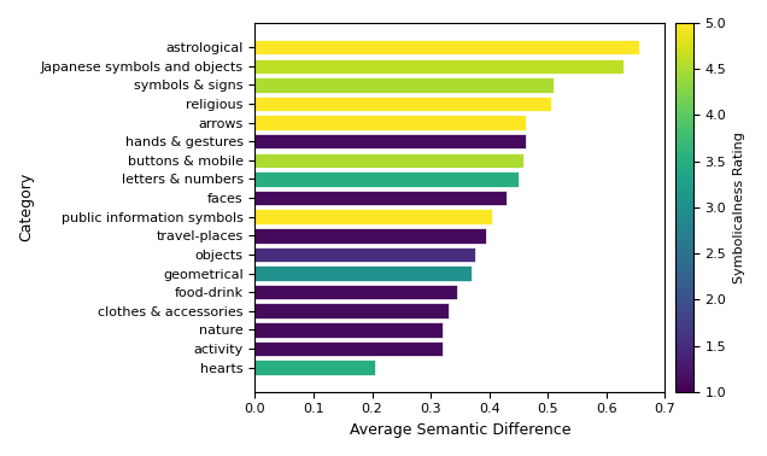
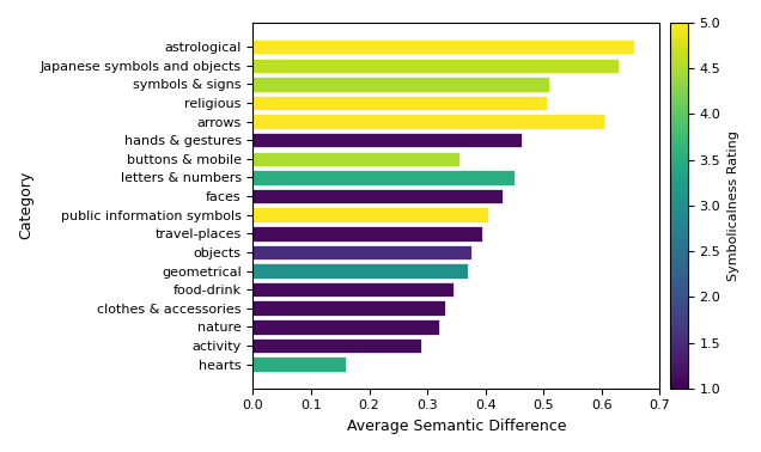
arrows: 0.462 -> 0.605
buttons & mobile: 0.458 -> 0.355
activity: 0.320 -> 0.290
hearts: 0.205 -> 0.160
